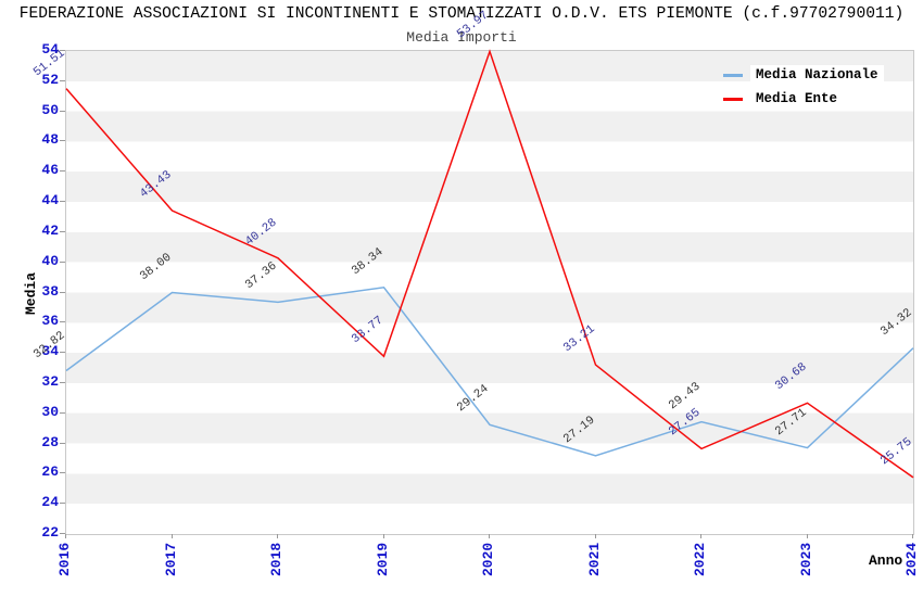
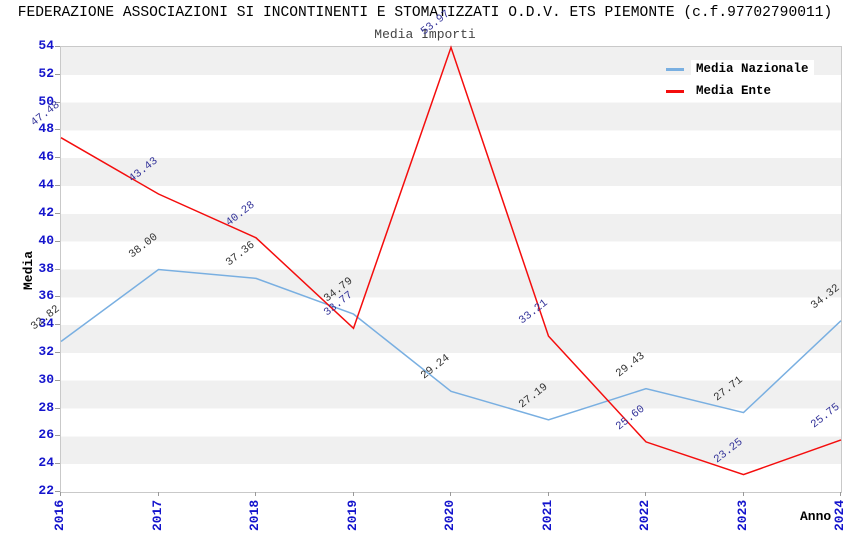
Media Ente/2016: 51.51 -> 47.48
Media Nazionale/2019: 38.34 -> 34.79
Media Ente/2022: 27.65 -> 25.60
Media Ente/2023: 30.68 -> 23.25
